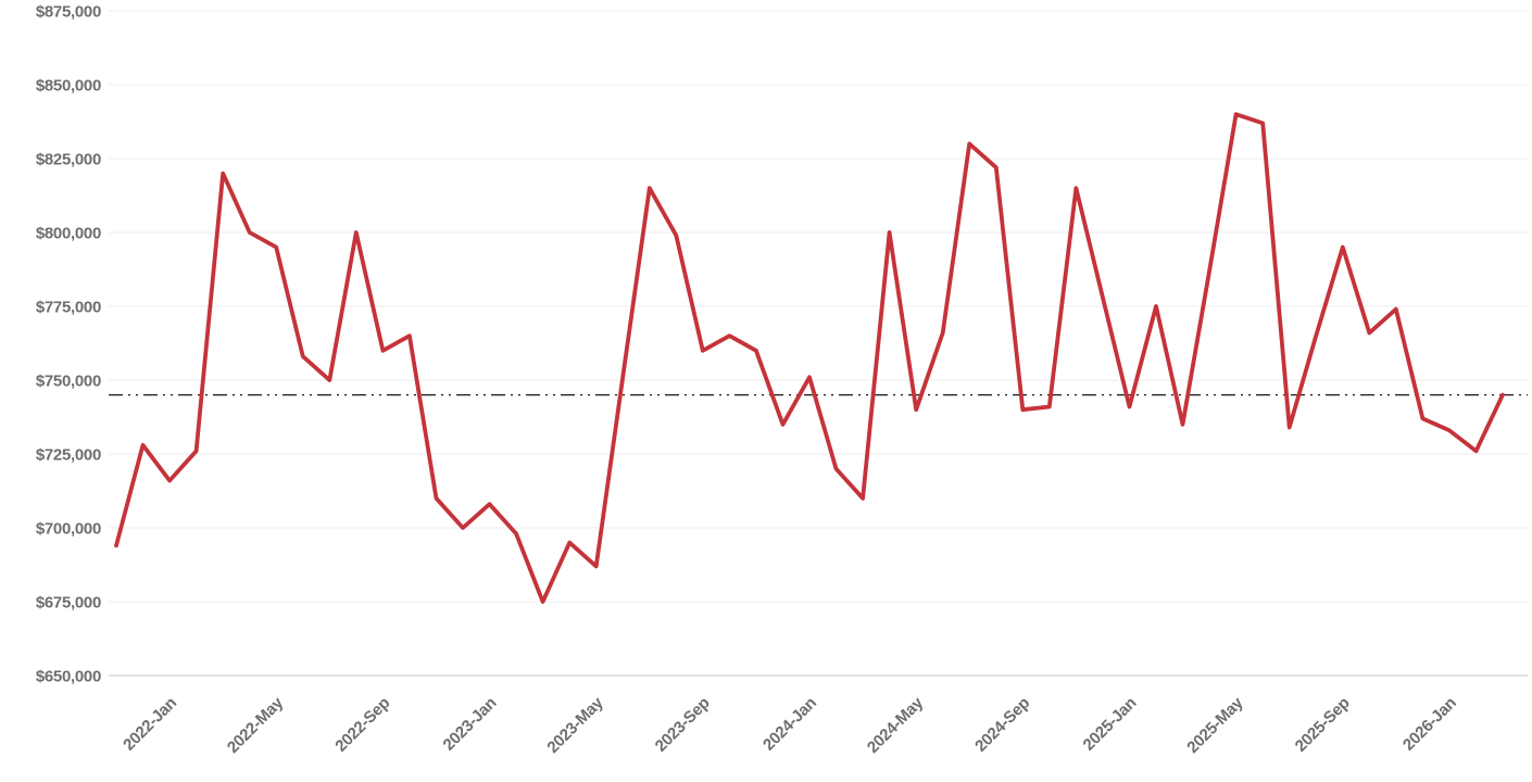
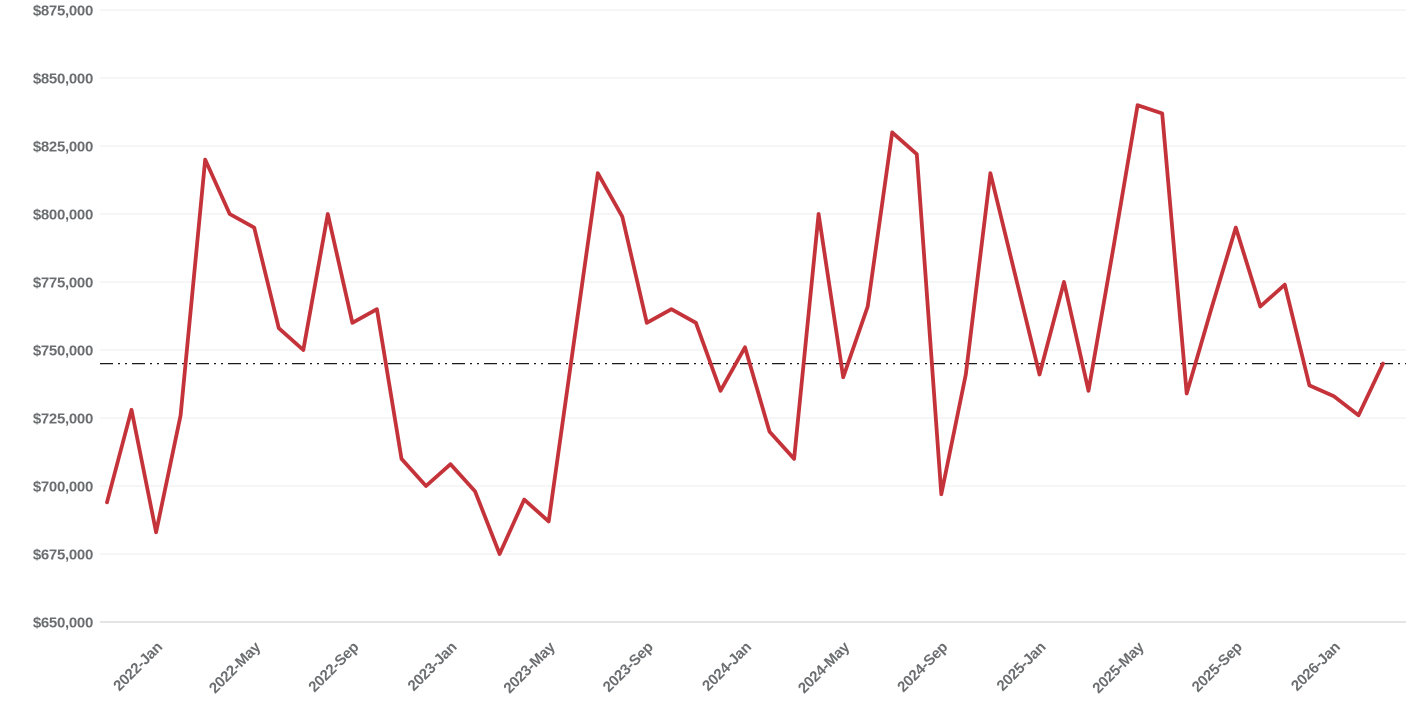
2022-Jan: $716000 -> $683000
2024-Sep: $740000 -> $697000
